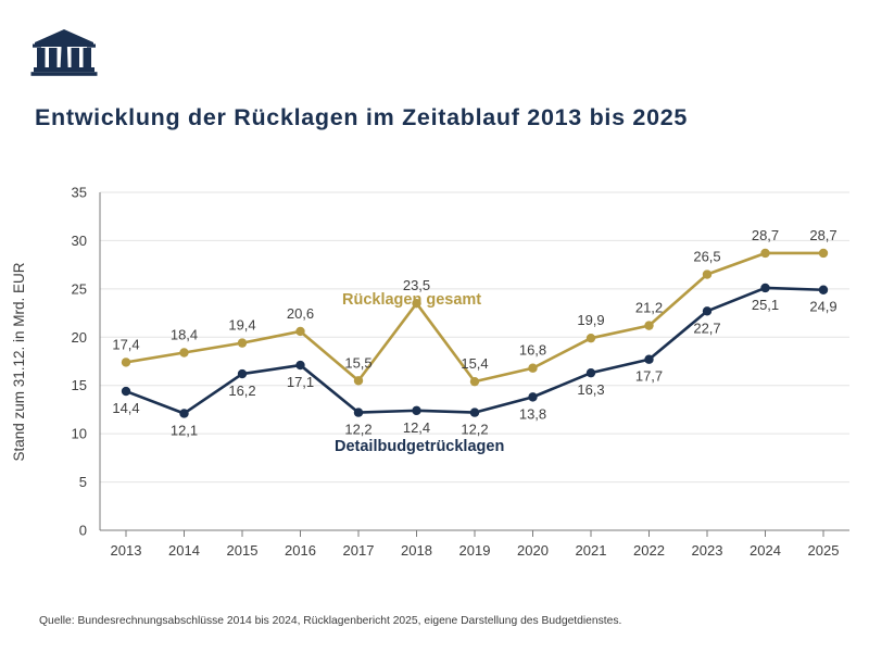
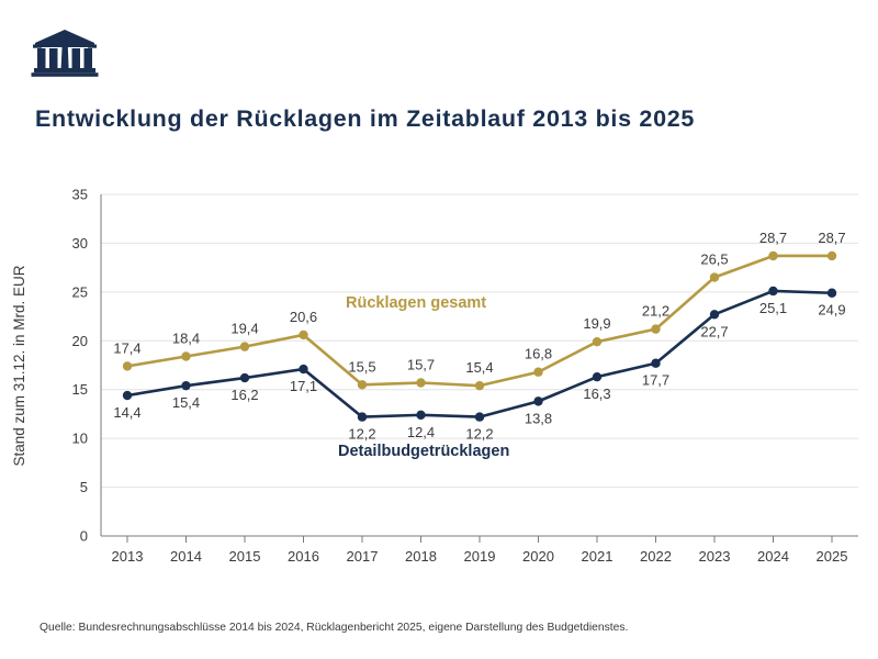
Detailbudgetrücklagen/2014: 12,1 -> 15,4
Rücklagen gesamt/2018: 23,5 -> 15,7
